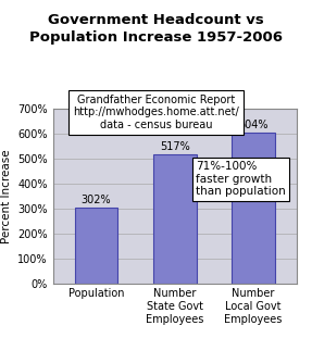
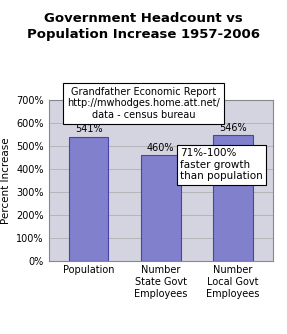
Population: 302% -> 541%
Number State Govt Employees: 517% -> 460%
Number Local Govt Employees: 604% -> 546%
